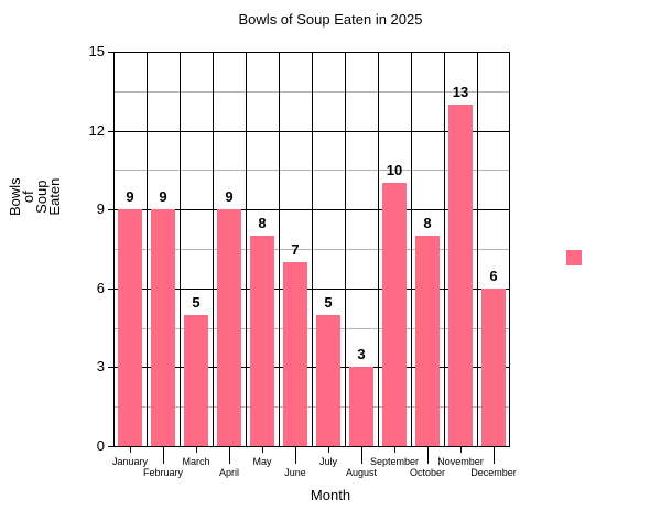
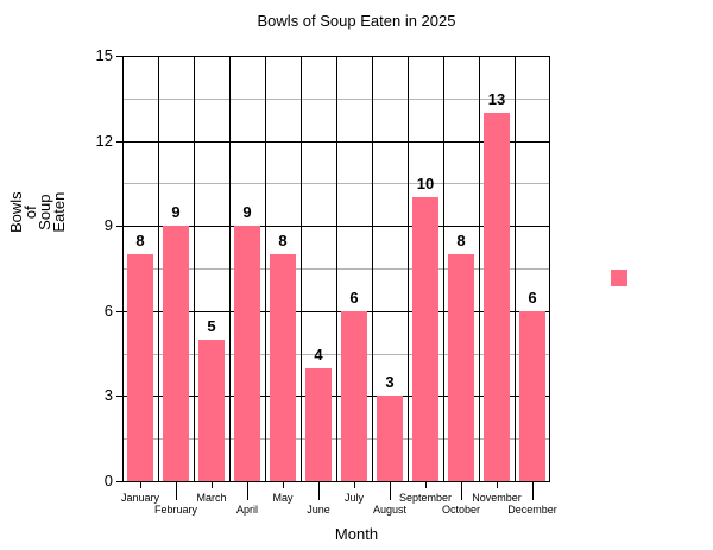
January: 9 -> 8
June: 7 -> 4
July: 5 -> 6
